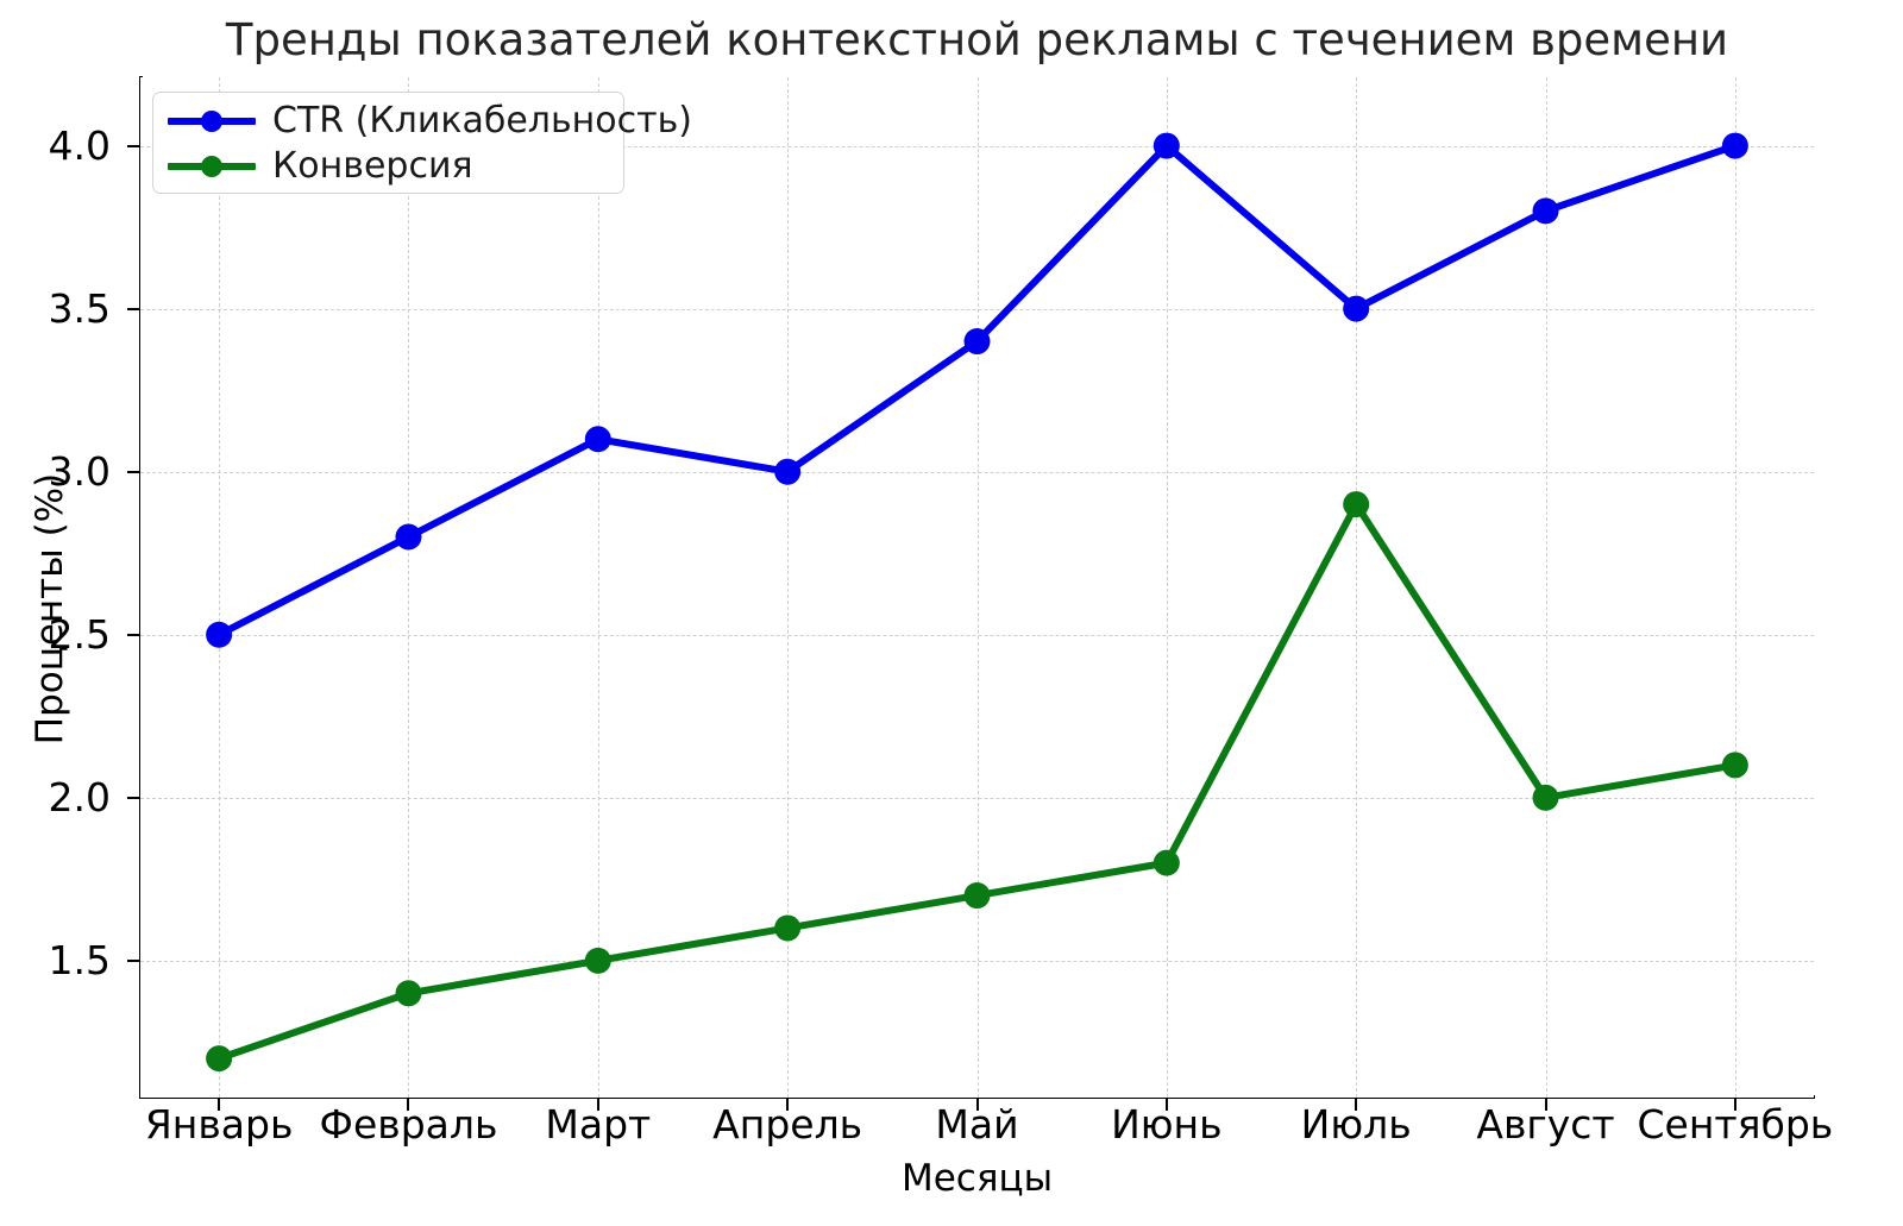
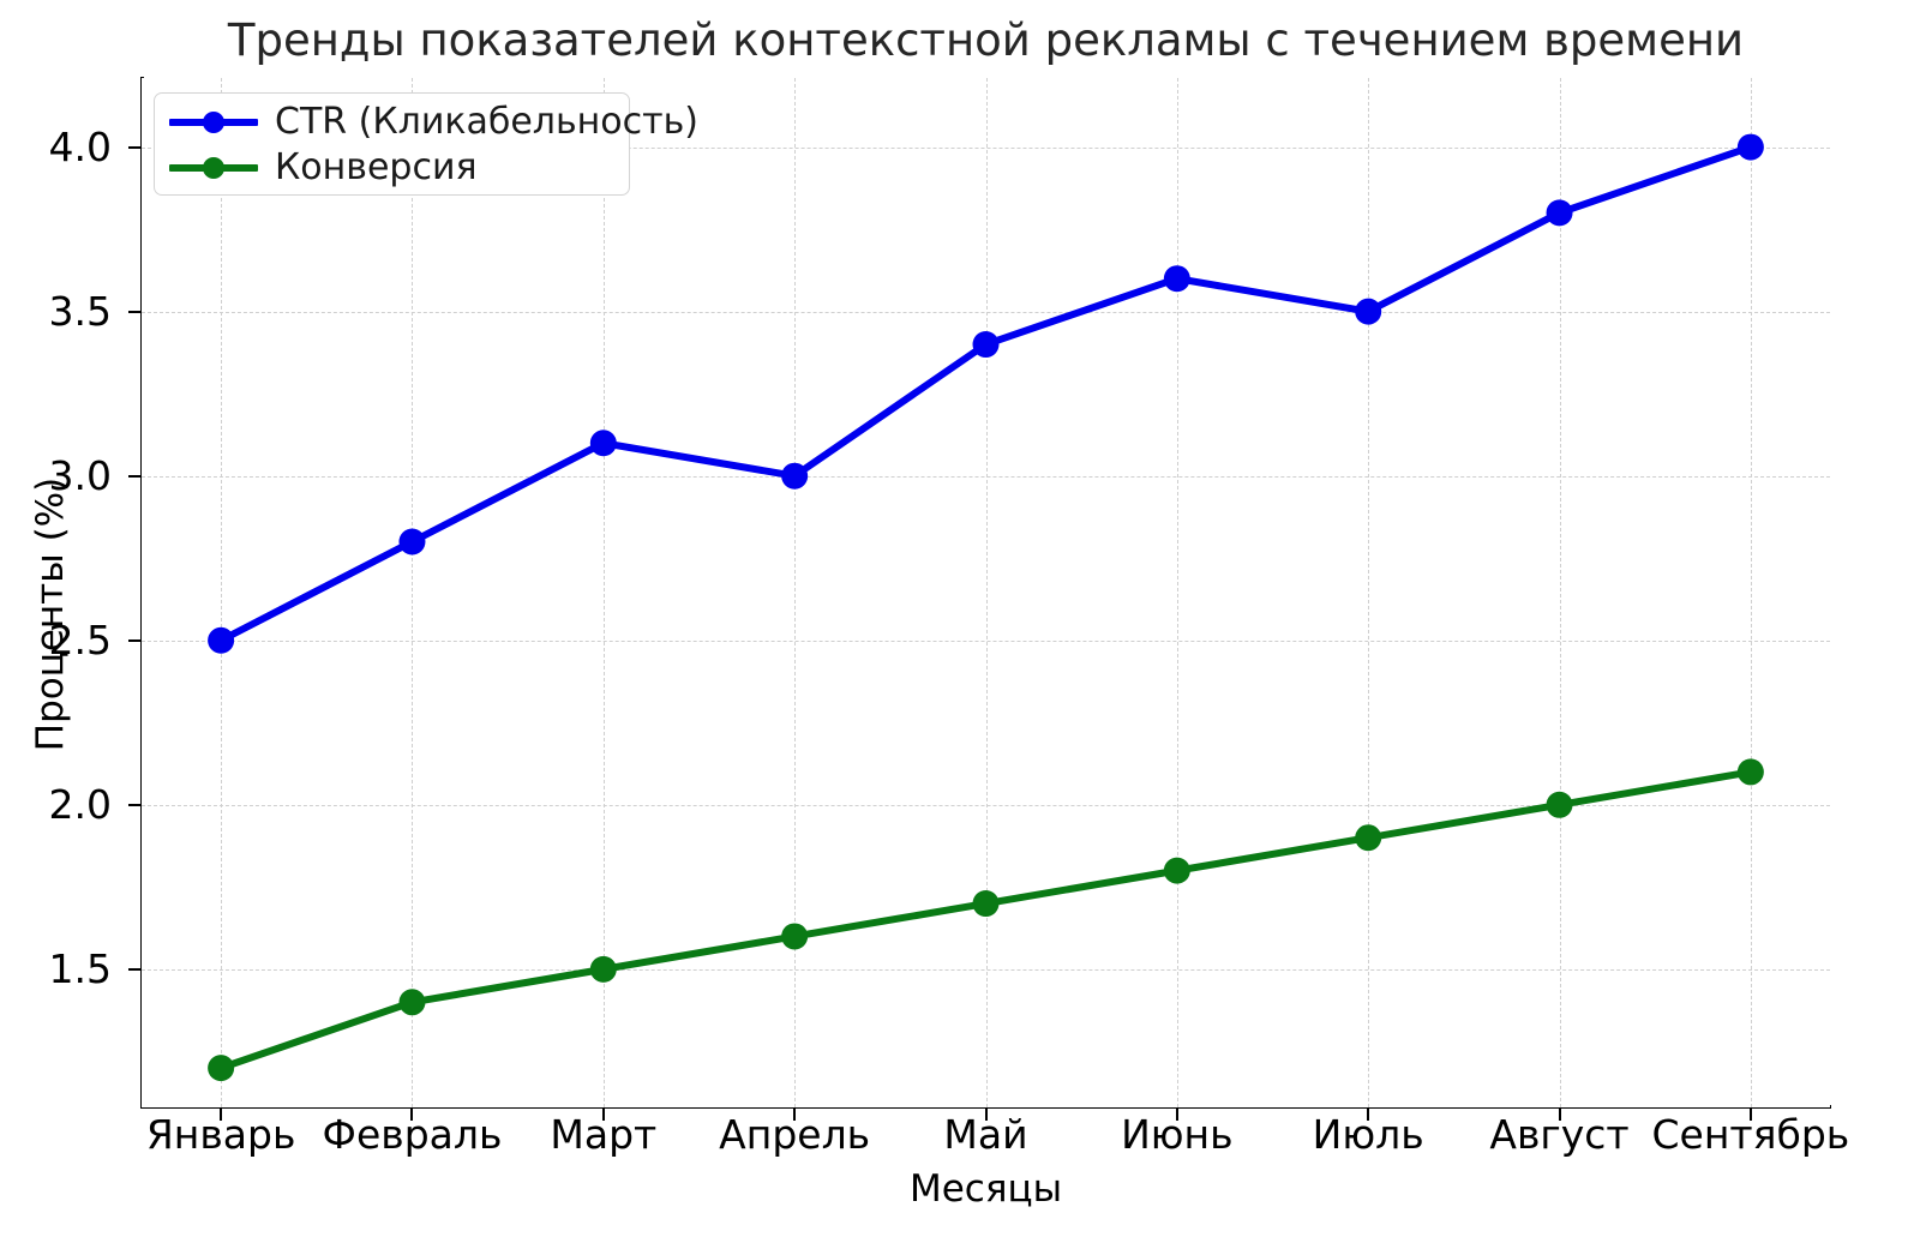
CTR (Кликабельность)/Июнь: 4.0 -> 3.6
Конверсия/Июль: 2.9 -> 1.9
